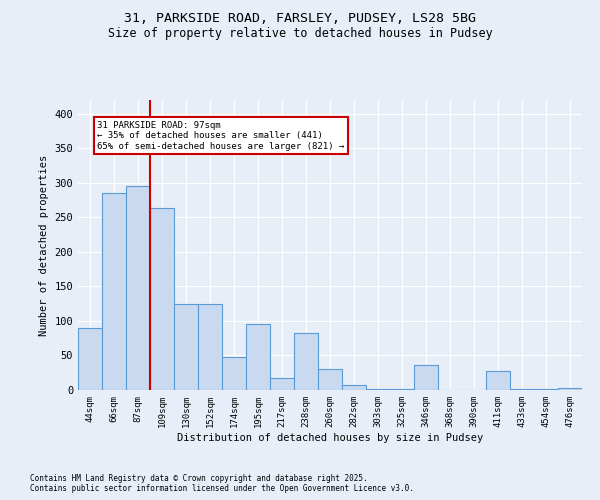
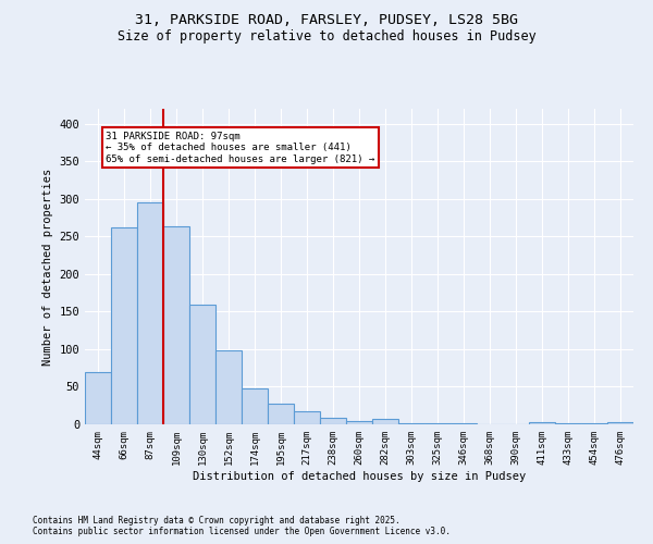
44sqm: 90 -> 70
66sqm: 286 -> 262
130sqm: 124 -> 160
152sqm: 124 -> 99
195sqm: 96 -> 27
238sqm: 82 -> 9
260sqm: 30 -> 5
346sqm: 36 -> 1
411sqm: 28 -> 3
